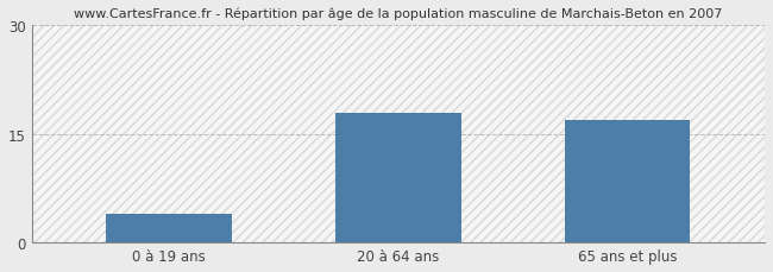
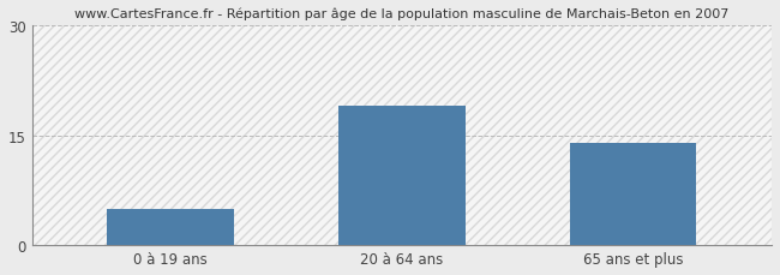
0 à 19 ans: 4 -> 5
20 à 64 ans: 18 -> 19
65 ans et plus: 17 -> 14
